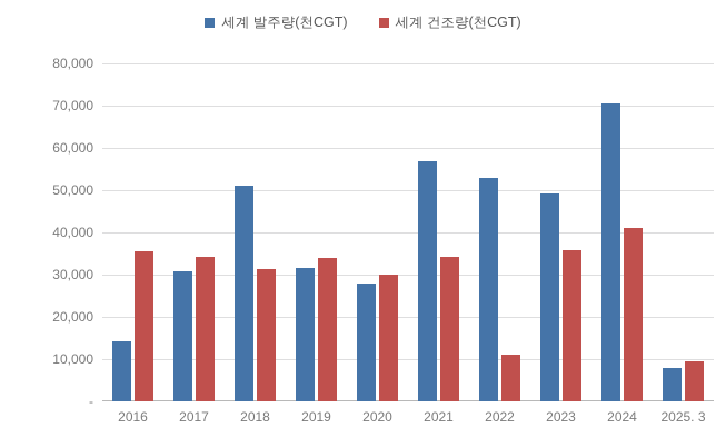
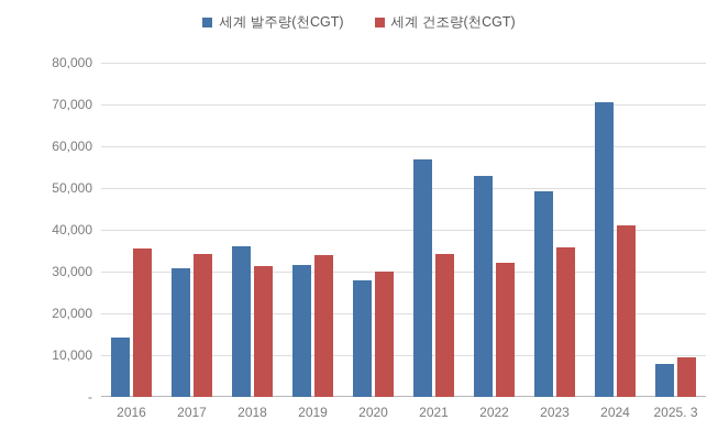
세계 발주량(천CGT)/2018: 51000 -> 36000
세계 건조량(천CGT)/2022: 11000 -> 32000
